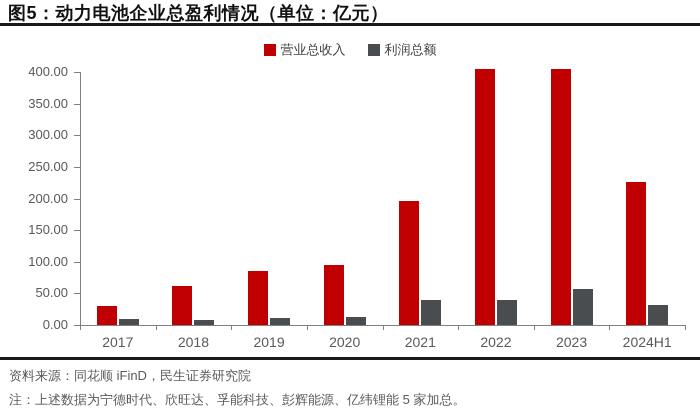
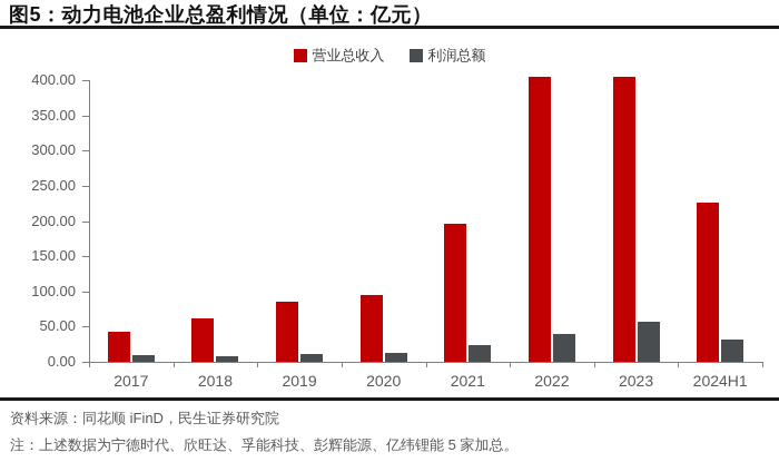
营业总收入/2017: 30 -> 40
利润总额/2021: 40 -> 20
